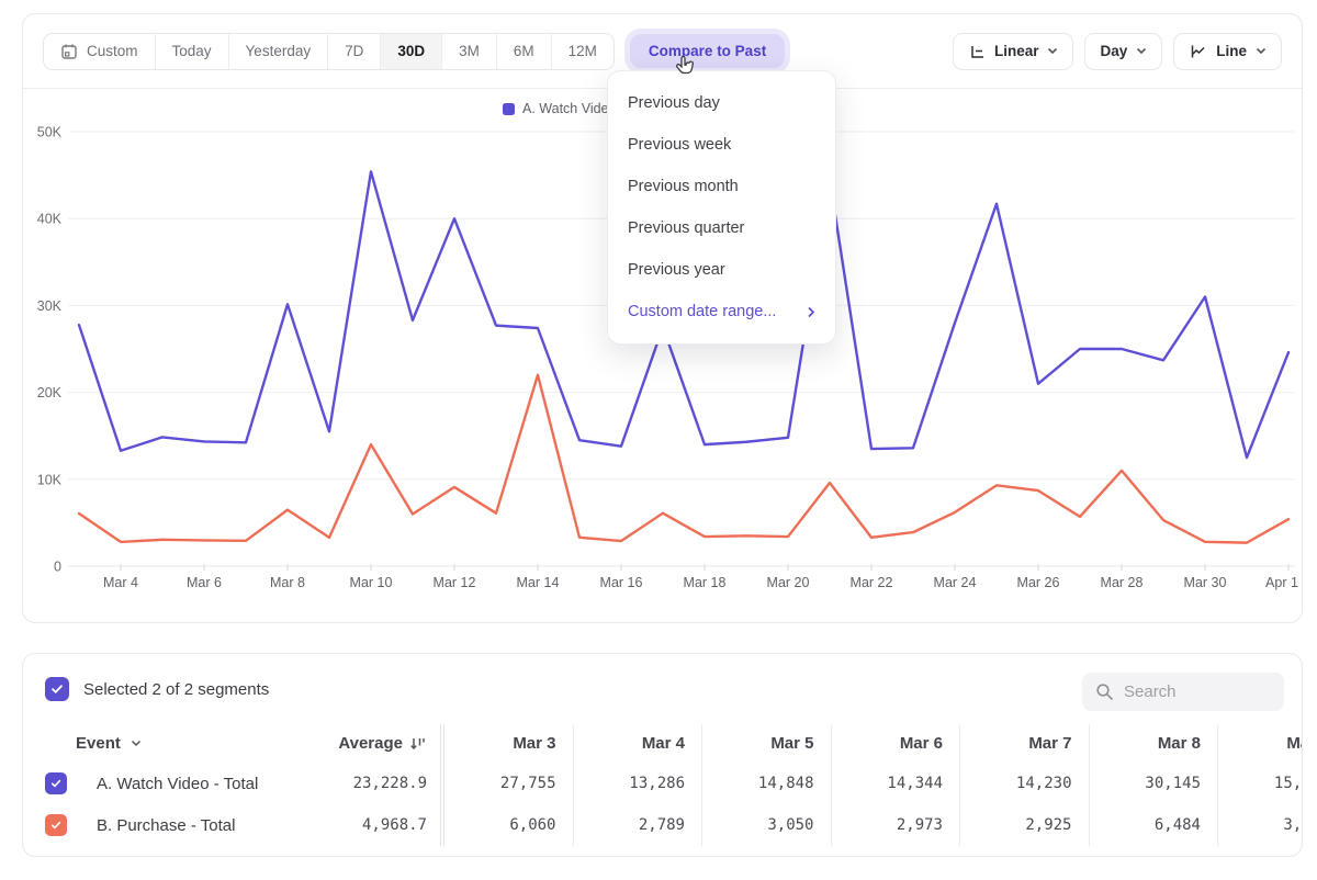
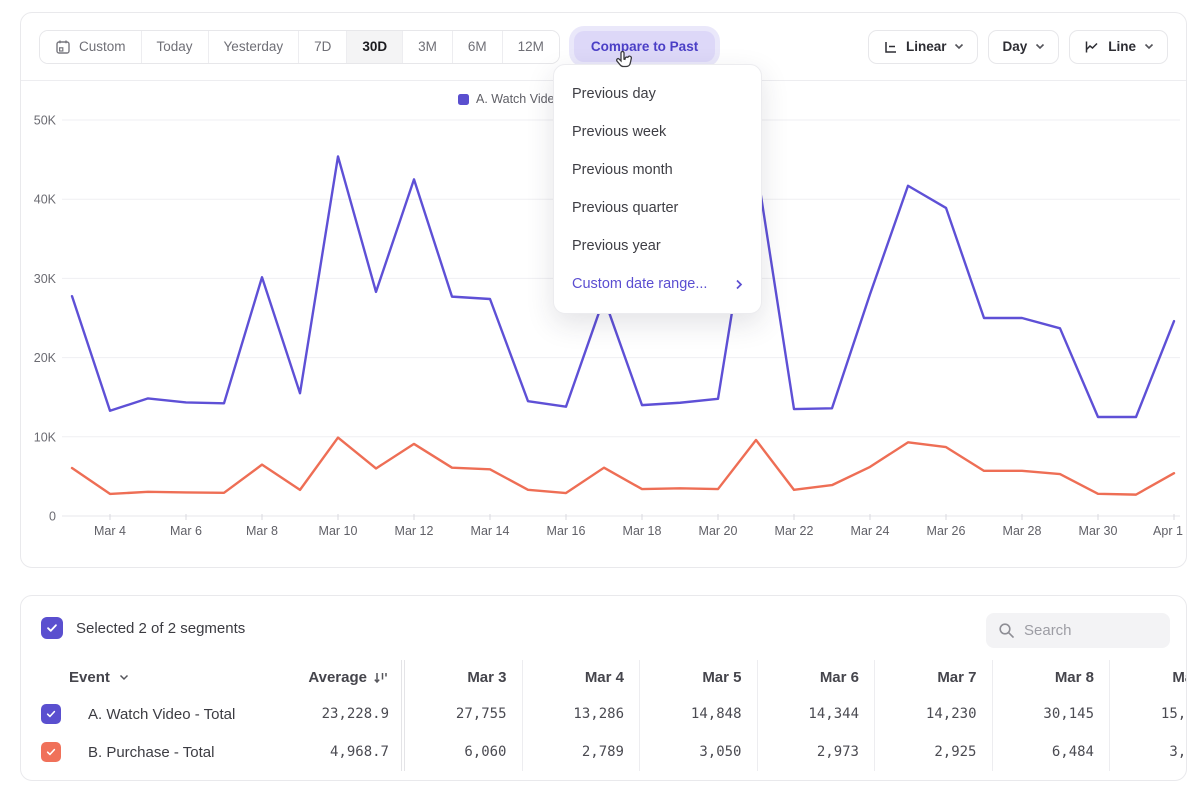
B. Purchase - Total/Mar 10: 14K -> 10K
A. Watch Video - Total/Mar 12: 40K -> 42K
B. Purchase - Total/Mar 14: 22K -> 6K
A. Watch Video - Total/Mar 26: 21K -> 39K
B. Purchase - Total/Mar 28: 11K -> 6K
A. Watch Video - Total/Mar 30: 31K -> 12K
